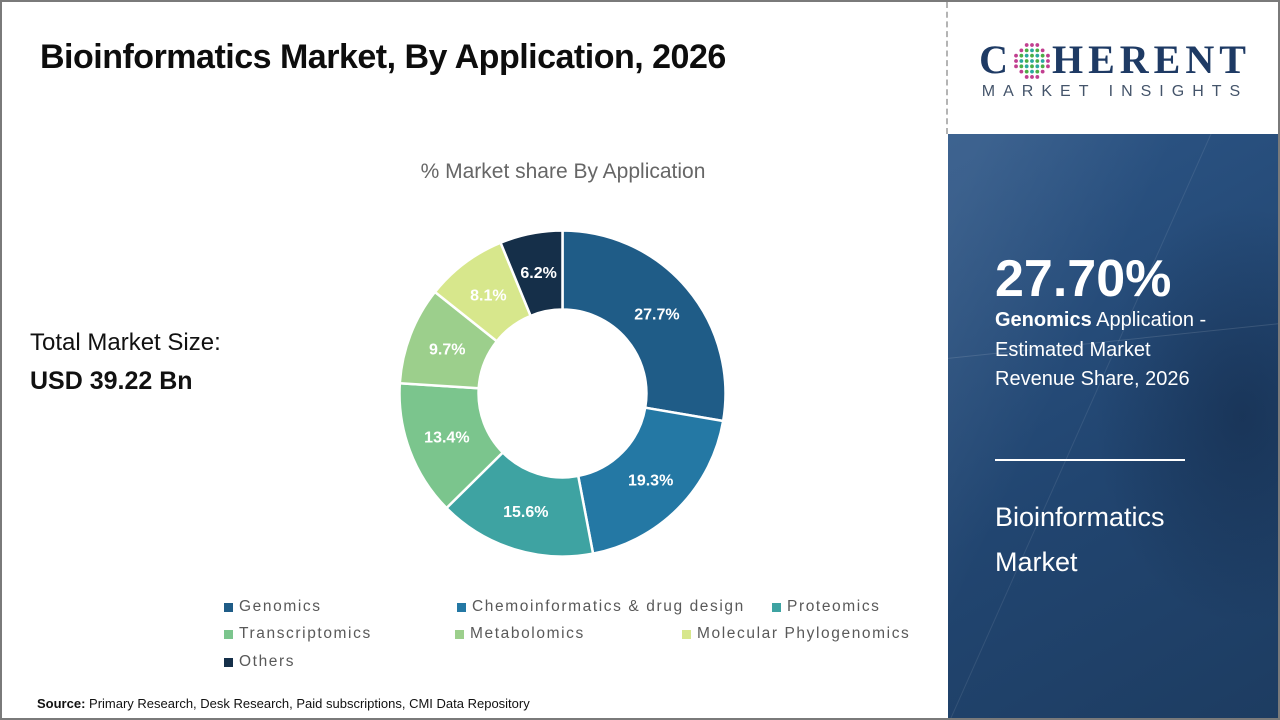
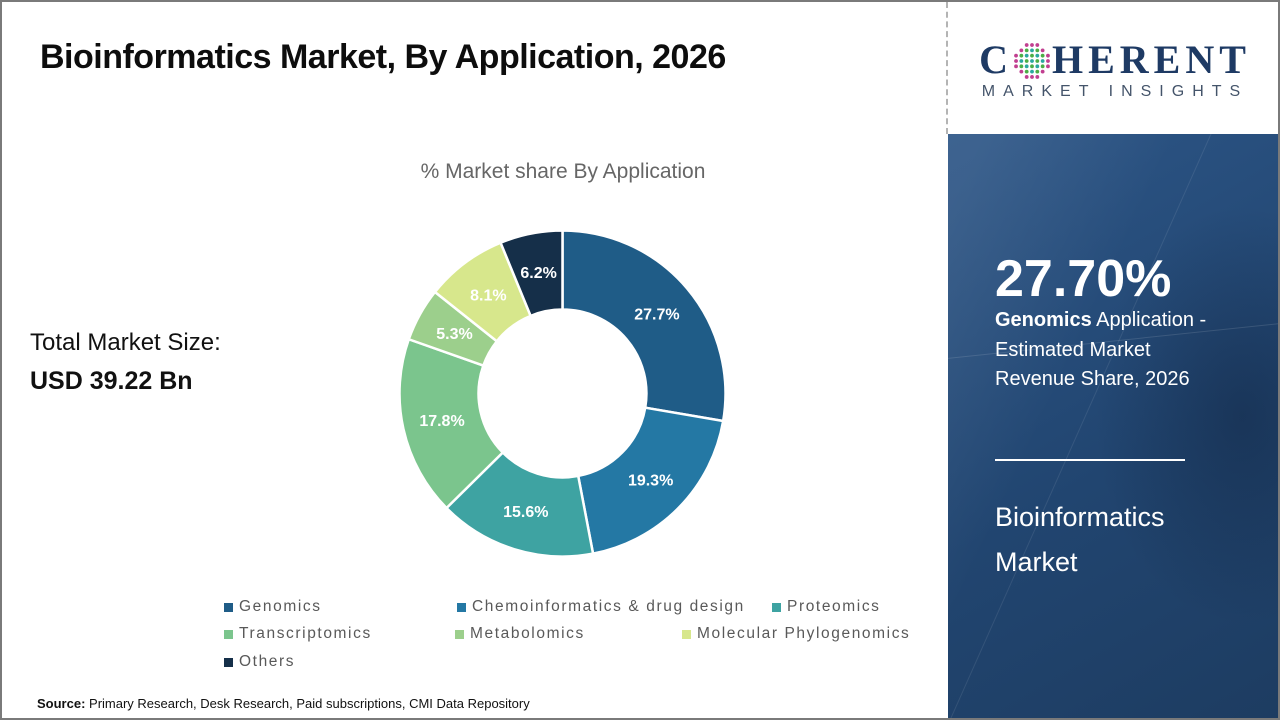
Transcriptomics: 13.4% -> 17.8%
Metabolomics: 9.7% -> 5.3%
